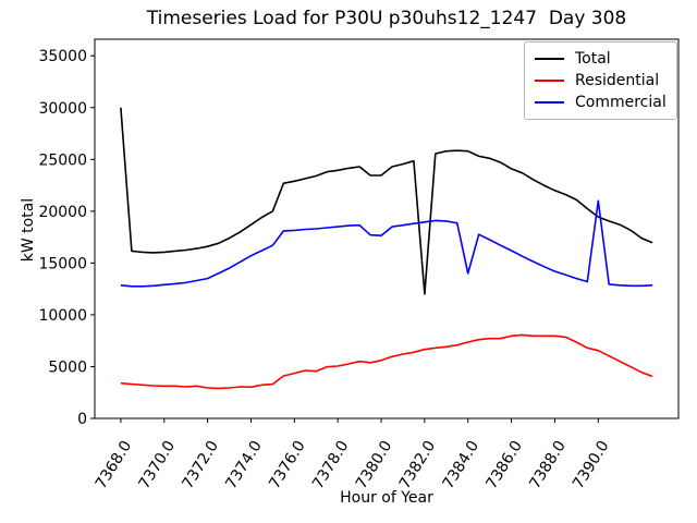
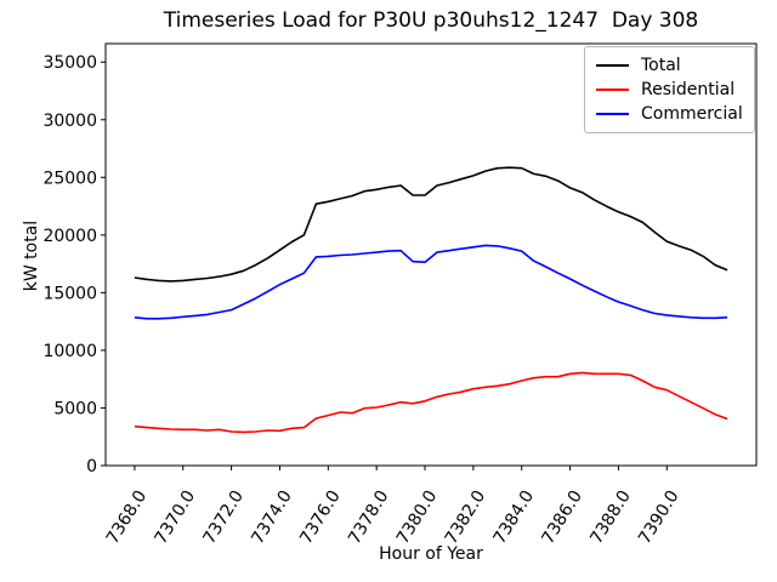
Total/7368.0: 30000 -> 16000
Total/7382.0: 12000 -> 25000
Commercial/7384.0: 14000 -> 19000
Commercial/7390.0: 21000 -> 13000
